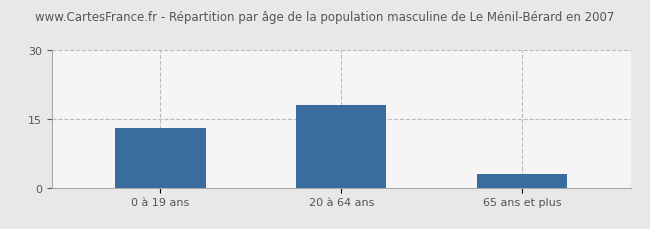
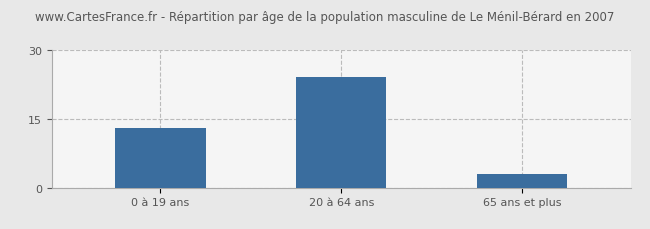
20 à 64 ans: 18 -> 24
